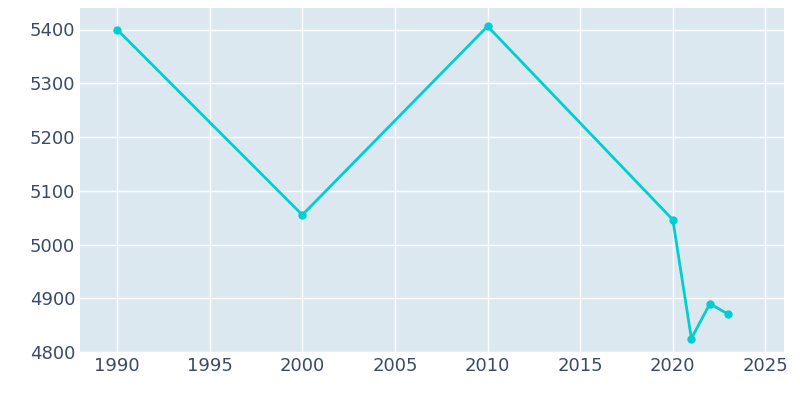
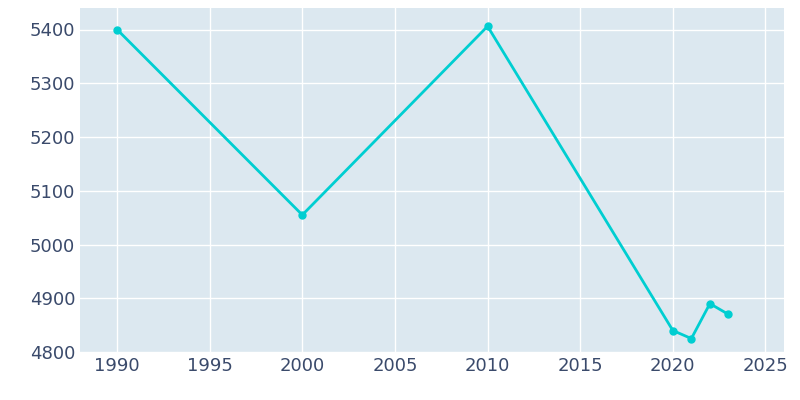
2020: 5046 -> 4840
